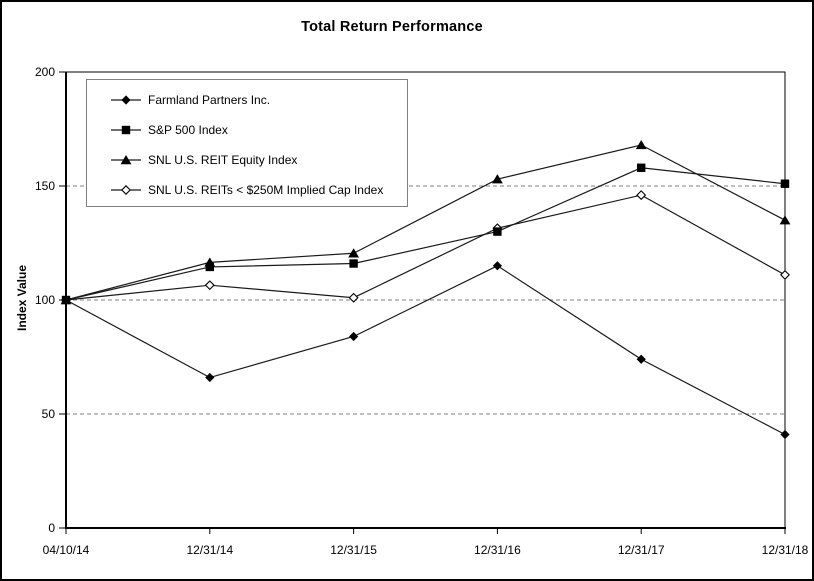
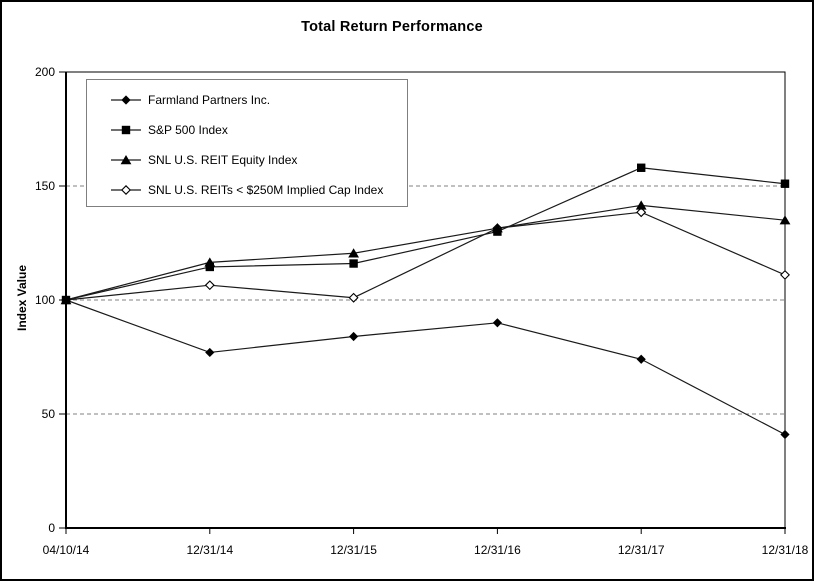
Farmland Partners Inc./12/31/14: 66 -> 77
Farmland Partners Inc./12/31/16: 115 -> 90
SNL U.S. REIT Equity Index/12/31/16: 153 -> 132
SNL U.S. REIT Equity Index/12/31/17: 168 -> 142
SNL U.S. REITs < $250M Implied Cap Index/12/31/17: 146 -> 138
